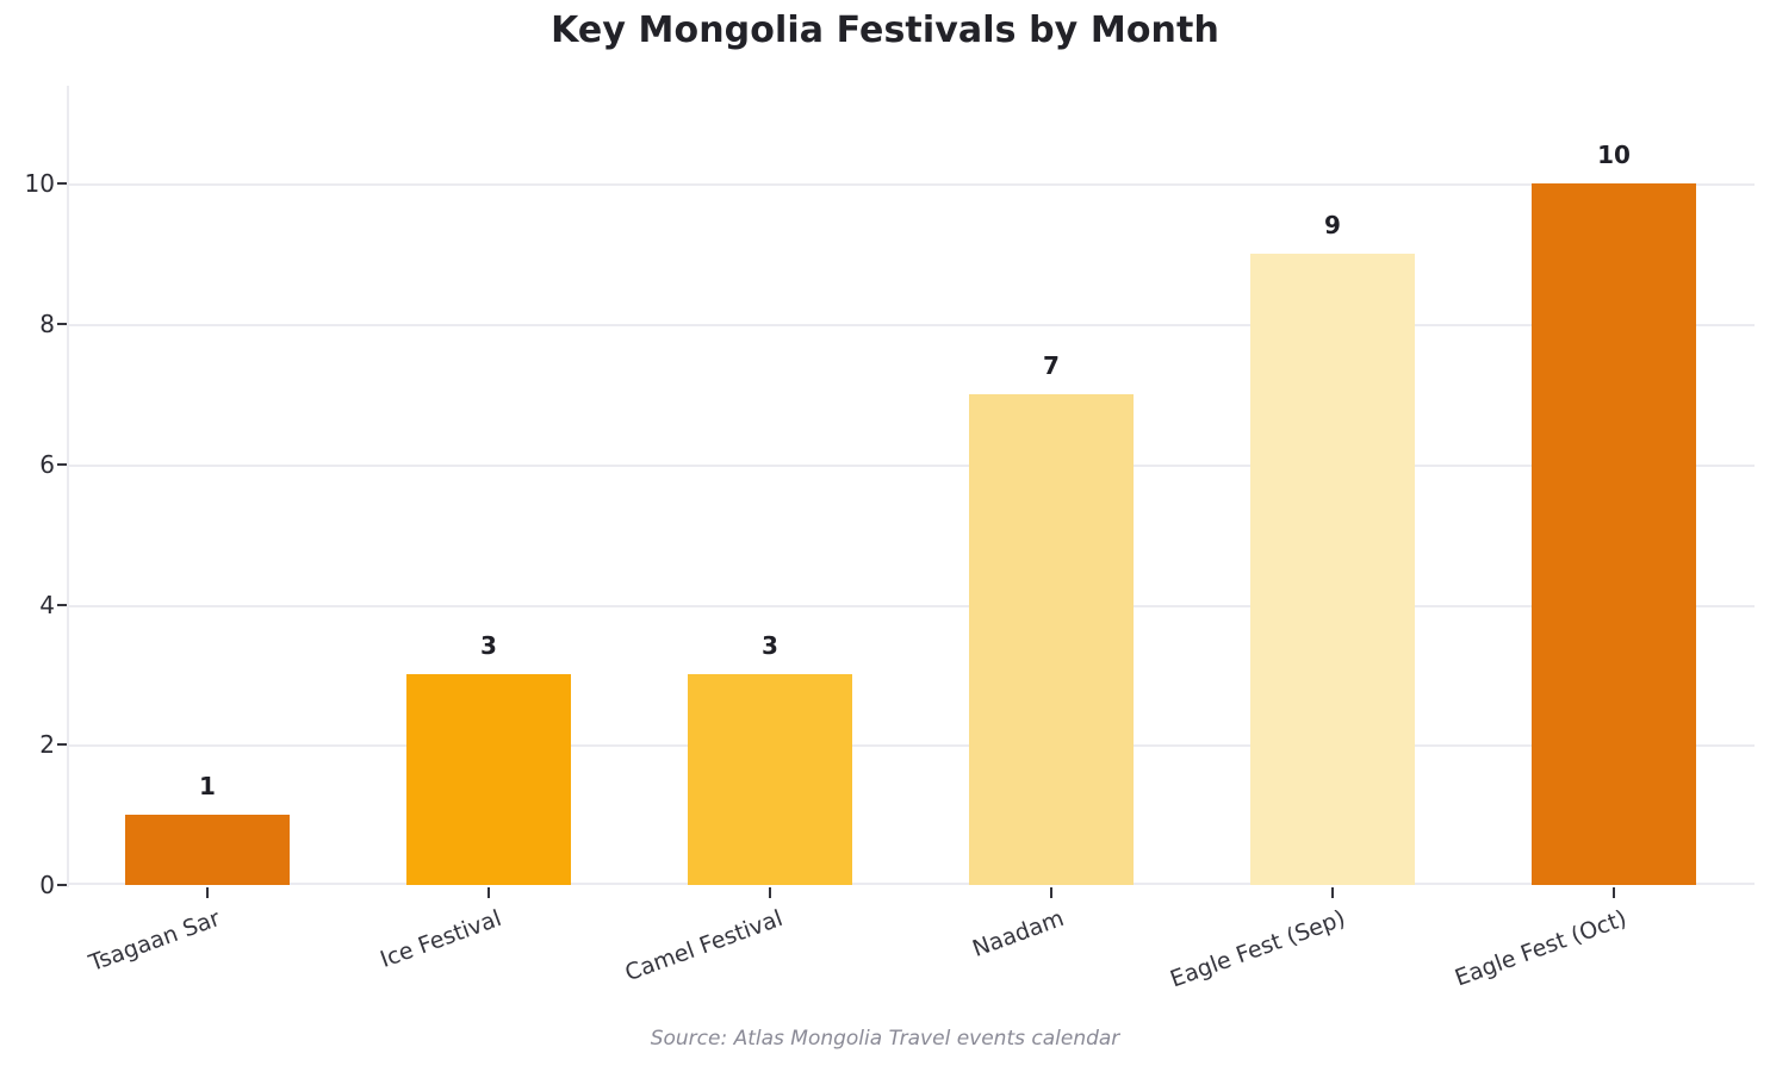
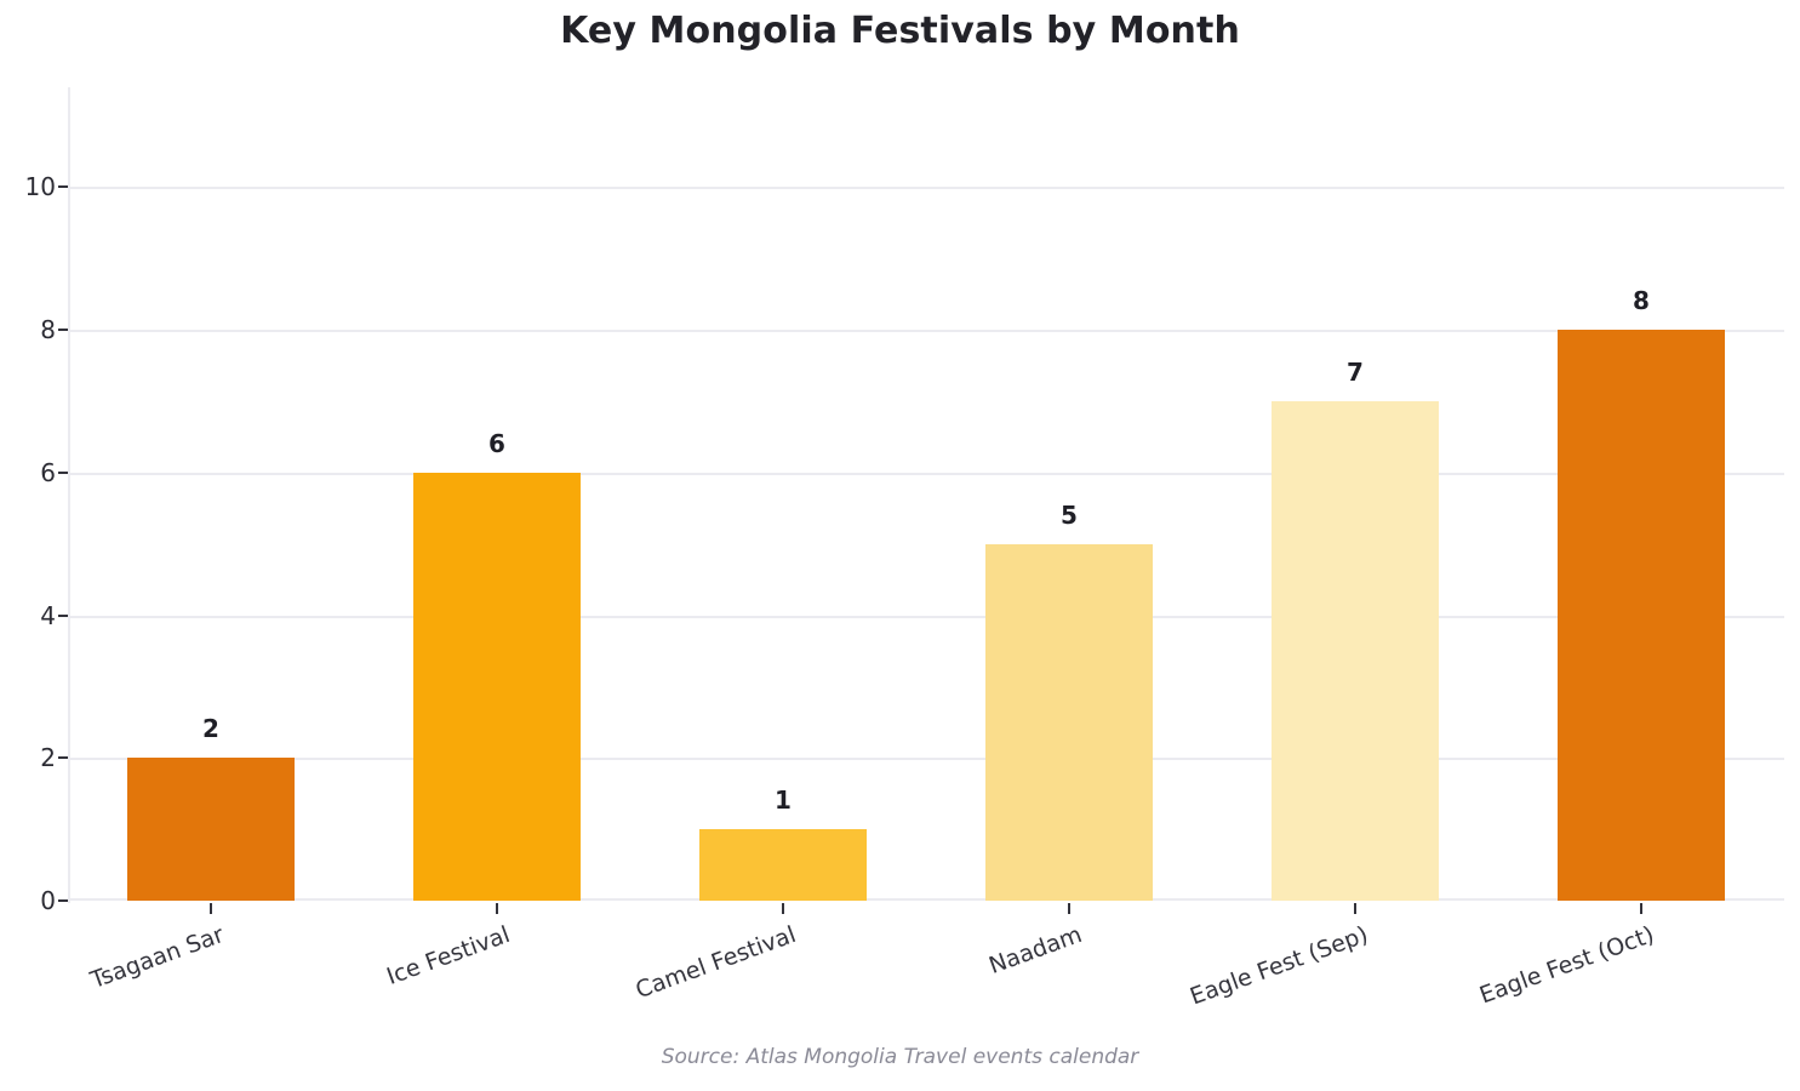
Tsagaan Sar: 1 -> 2
Ice Festival: 3 -> 6
Camel Festival: 3 -> 1
Naadam: 7 -> 5
Eagle Fest (Sep): 9 -> 7
Eagle Fest (Oct): 10 -> 8
